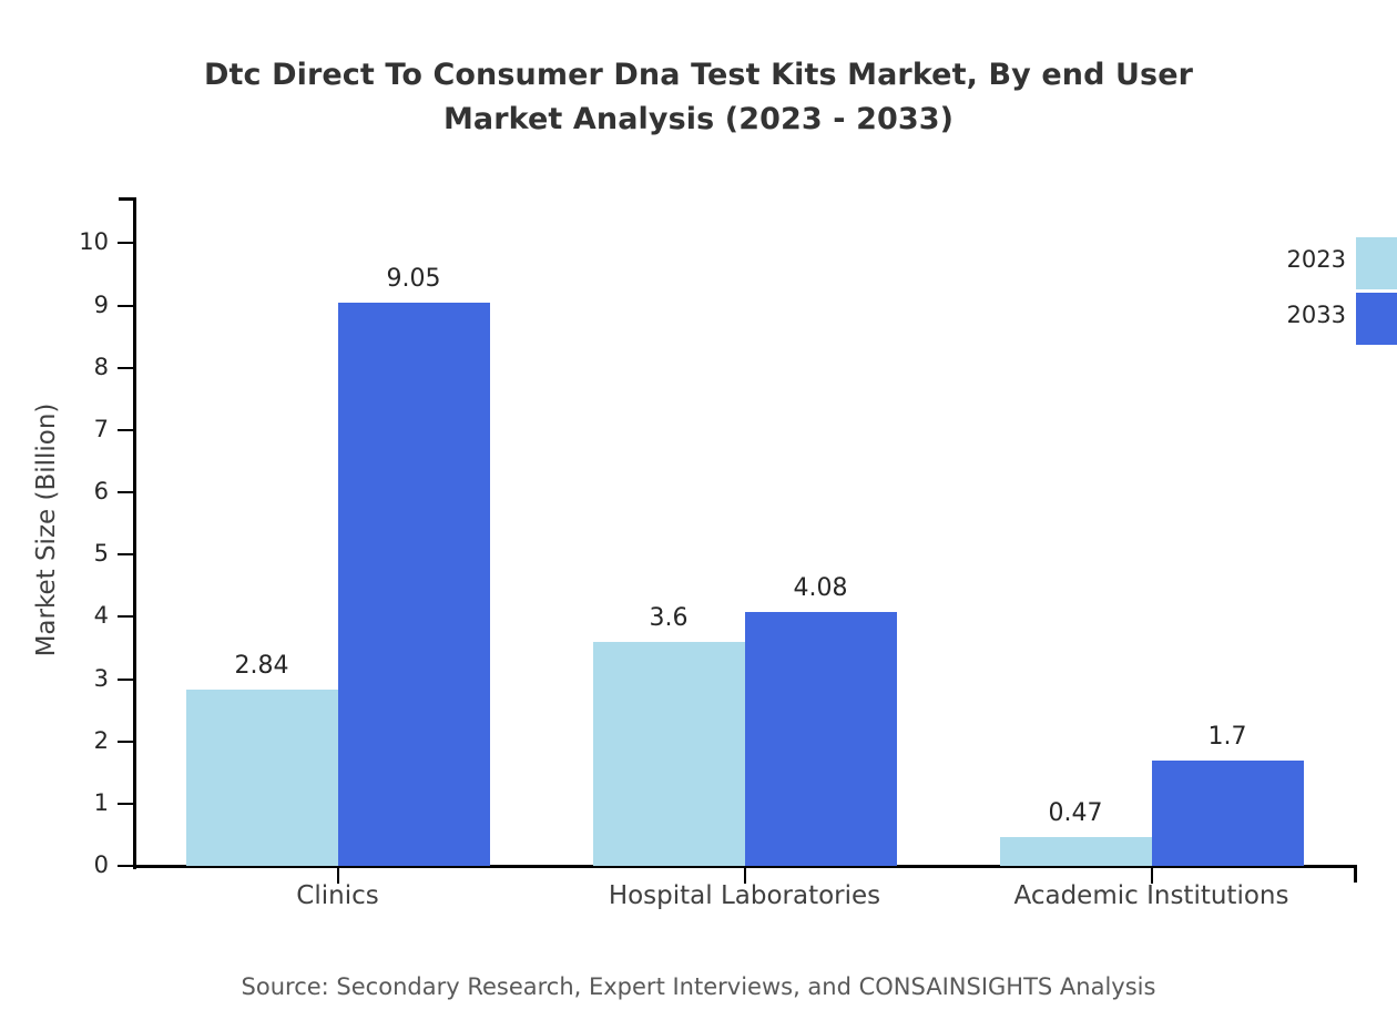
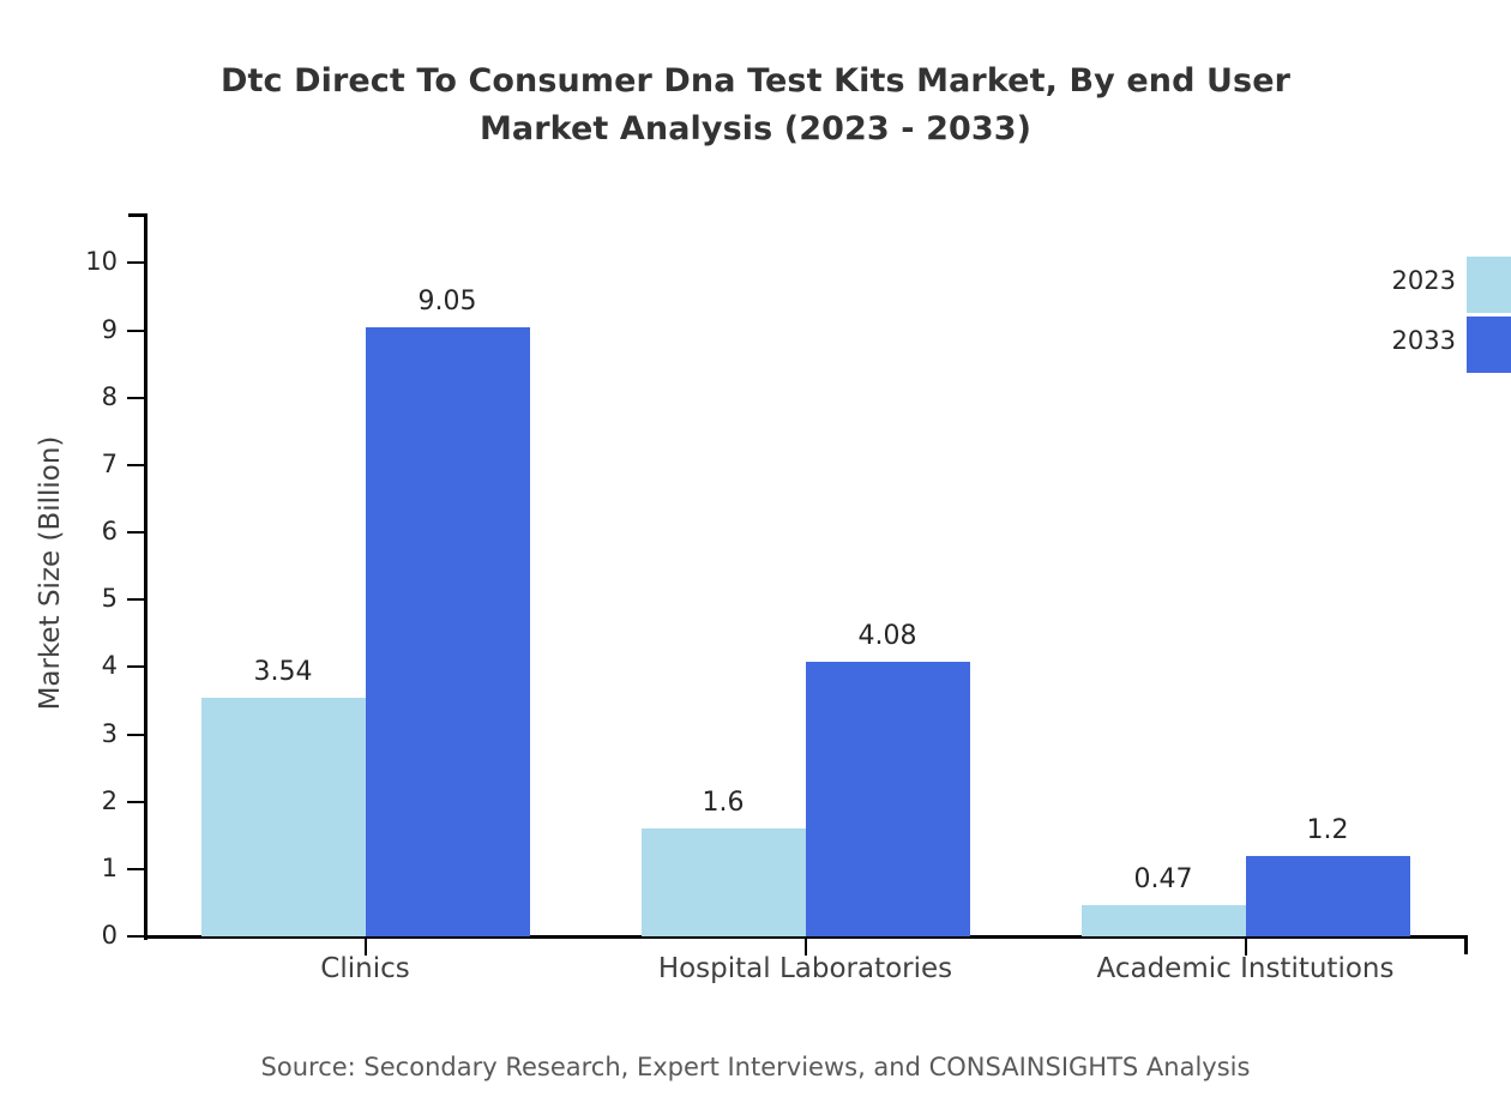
2023/Clinics: 2.84 -> 3.54
2023/Hospital Laboratories: 3.6 -> 1.6
2033/Academic Institutions: 1.7 -> 1.2
